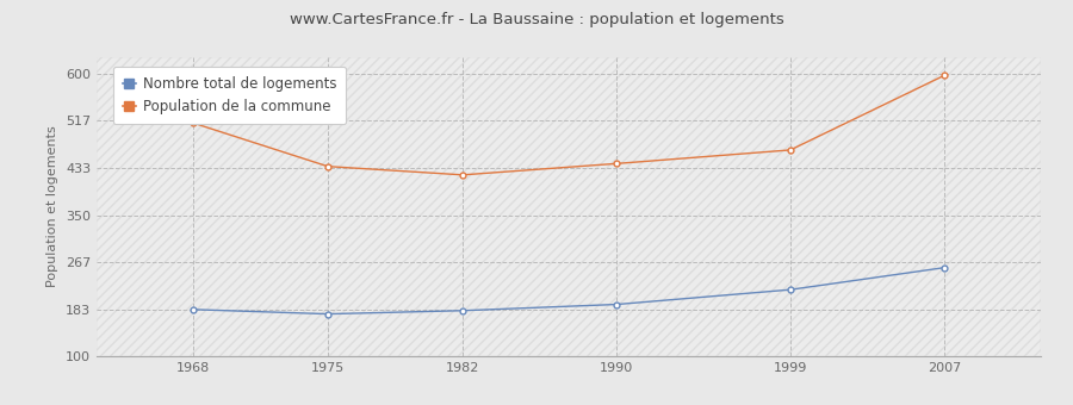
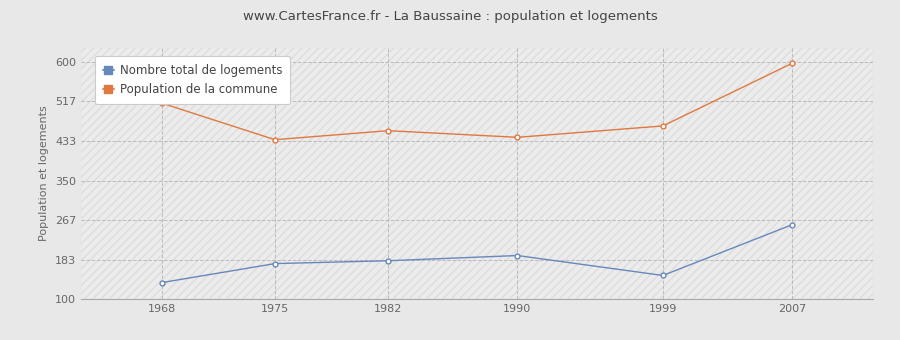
Nombre total de logements/1968: 183 -> 135
Population de la commune/1982: 421 -> 455
Nombre total de logements/1999: 218 -> 150
